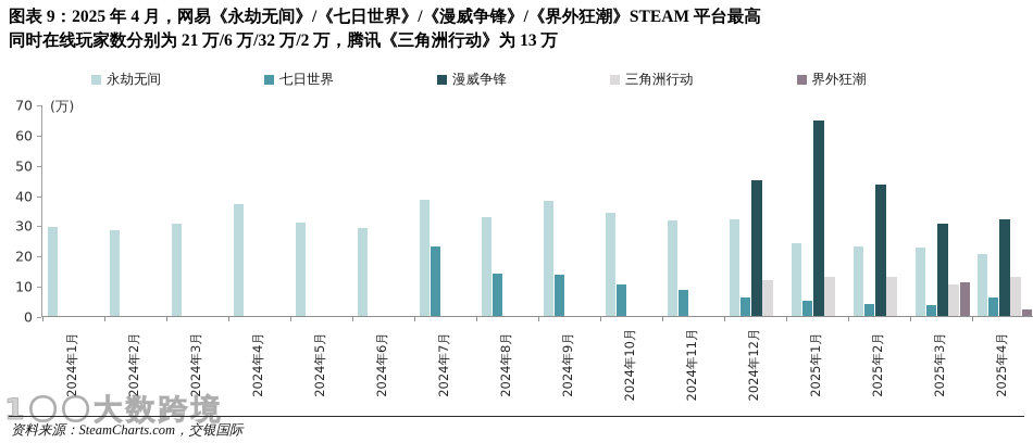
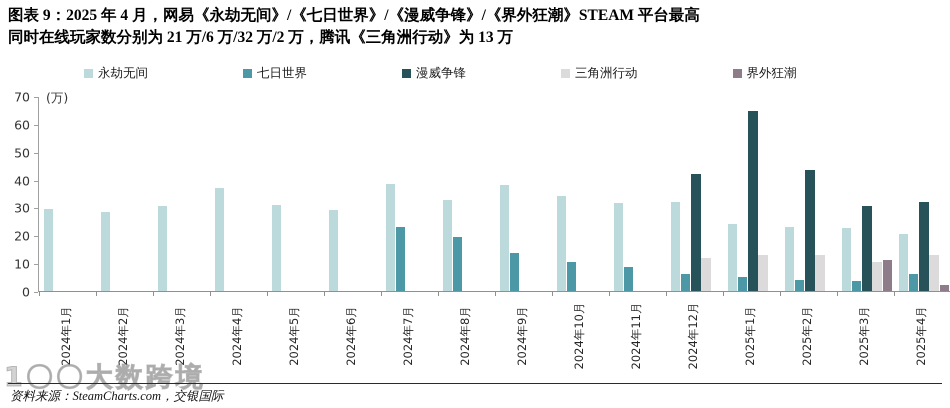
七日世界/2024年8月: 14 -> 20
漫威争锋/2024年12月: 45 -> 42
